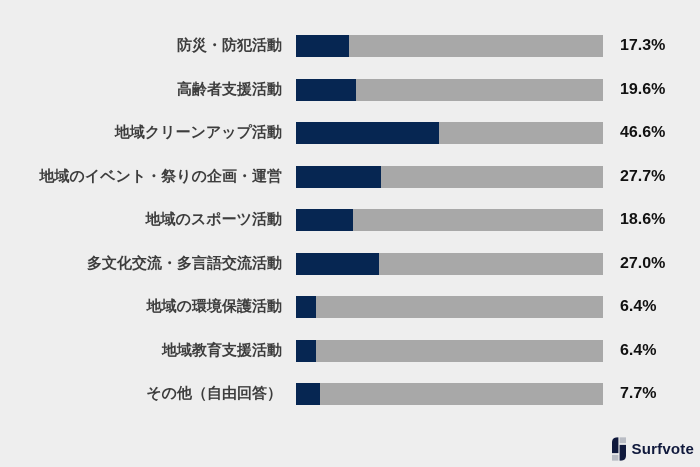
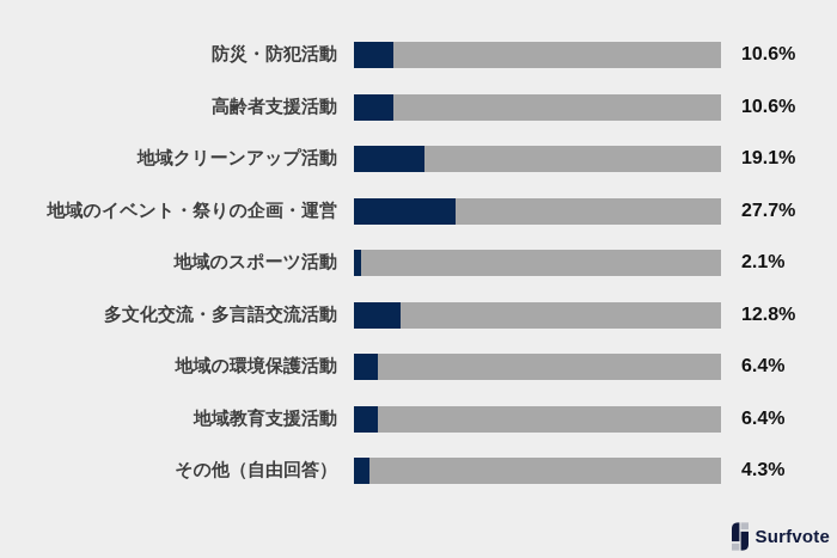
防災・防犯活動: 17.3% -> 10.6%
高齢者支援活動: 19.6% -> 10.6%
地域クリーンアップ活動: 46.6% -> 19.1%
地域のスポーツ活動: 18.6% -> 2.1%
多文化交流・多言語交流活動: 27.0% -> 12.8%
その他（自由回答）: 7.7% -> 4.3%
